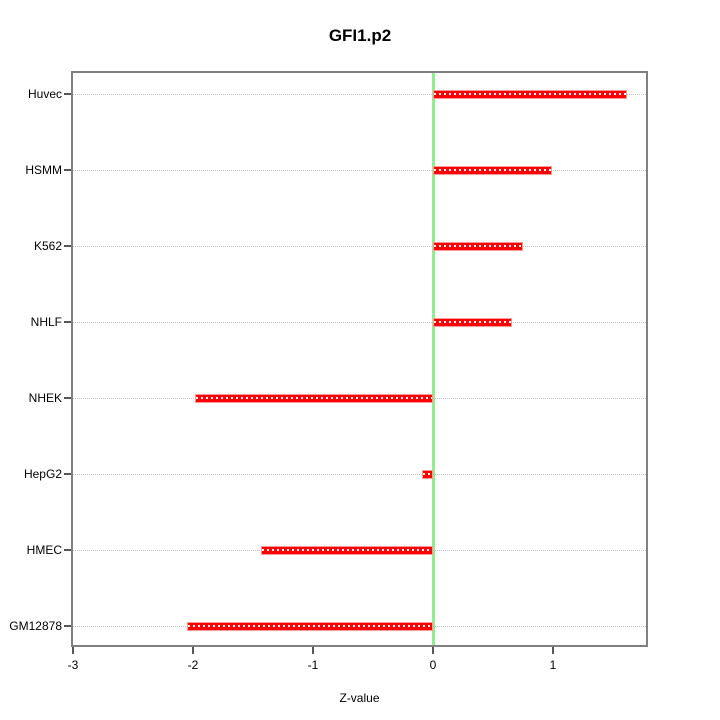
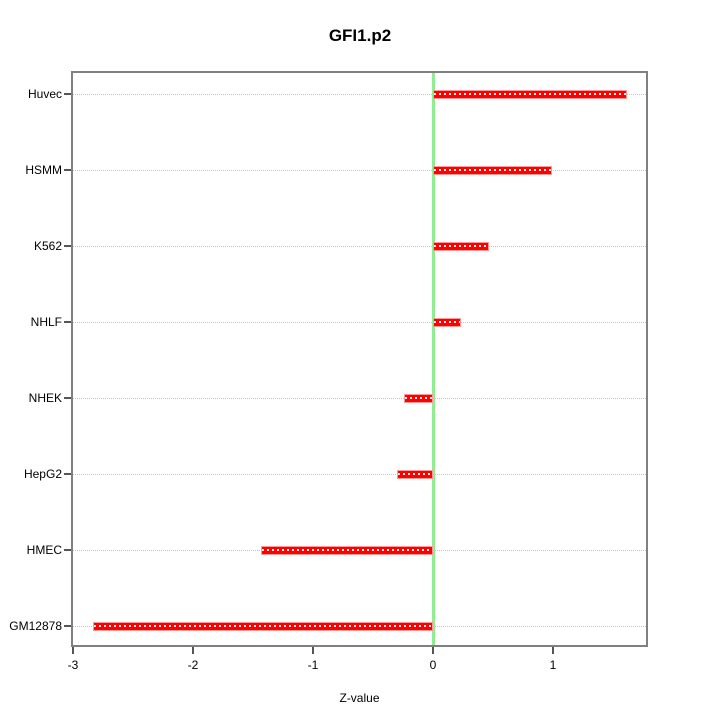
K562: 0.75 -> 0.47
NHLF: 0.66 -> 0.23
NHEK: -1.98 -> -0.24
HepG2: -0.09 -> -0.30
GM12878: -2.05 -> -2.83
